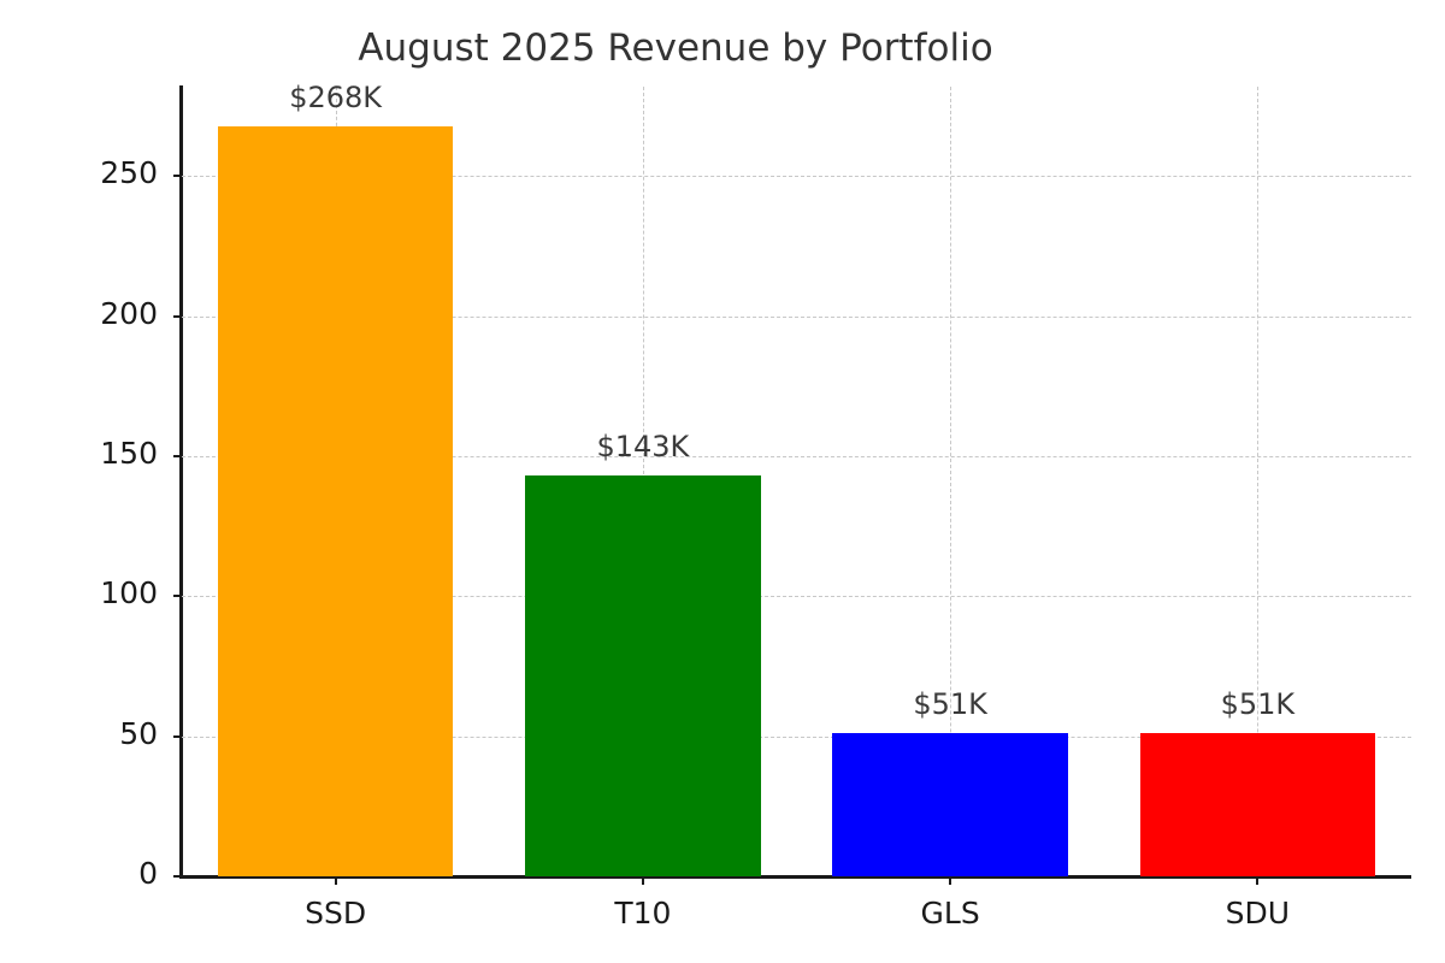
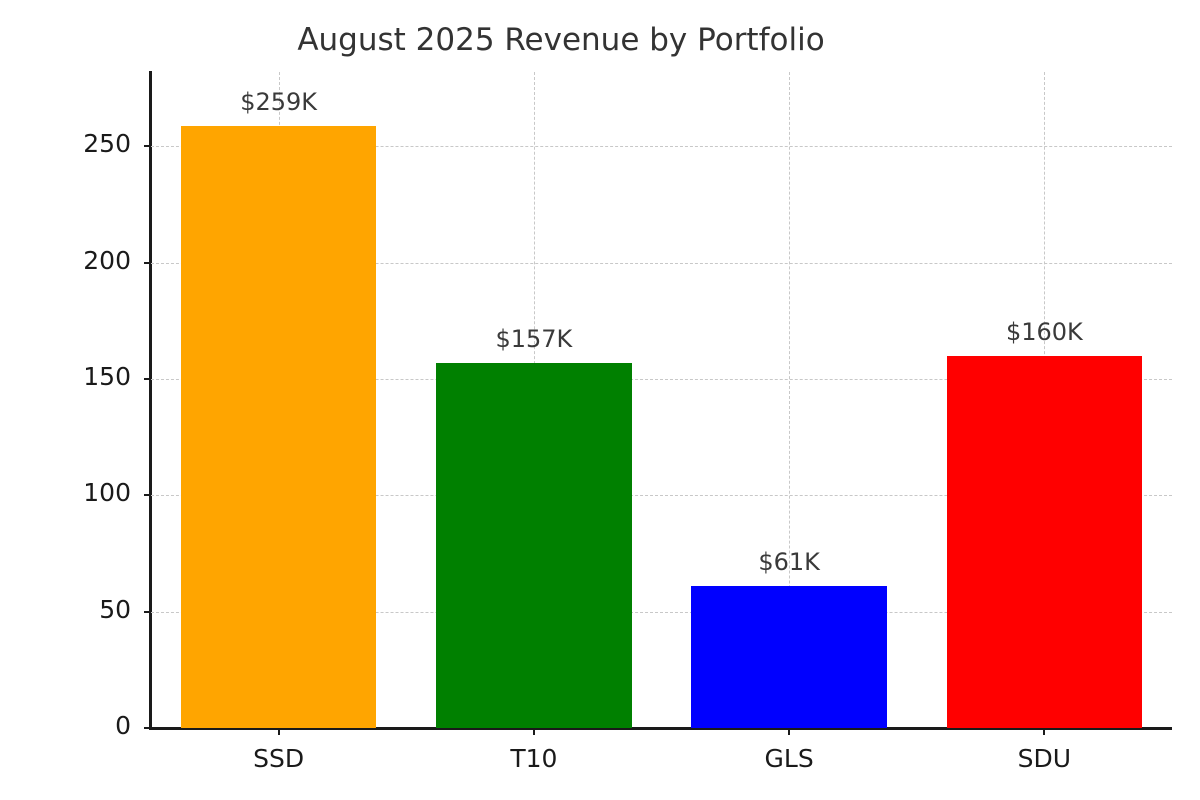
SSD: $268K -> $259K
T10: $143K -> $157K
GLS: $51K -> $61K
SDU: $51K -> $160K
